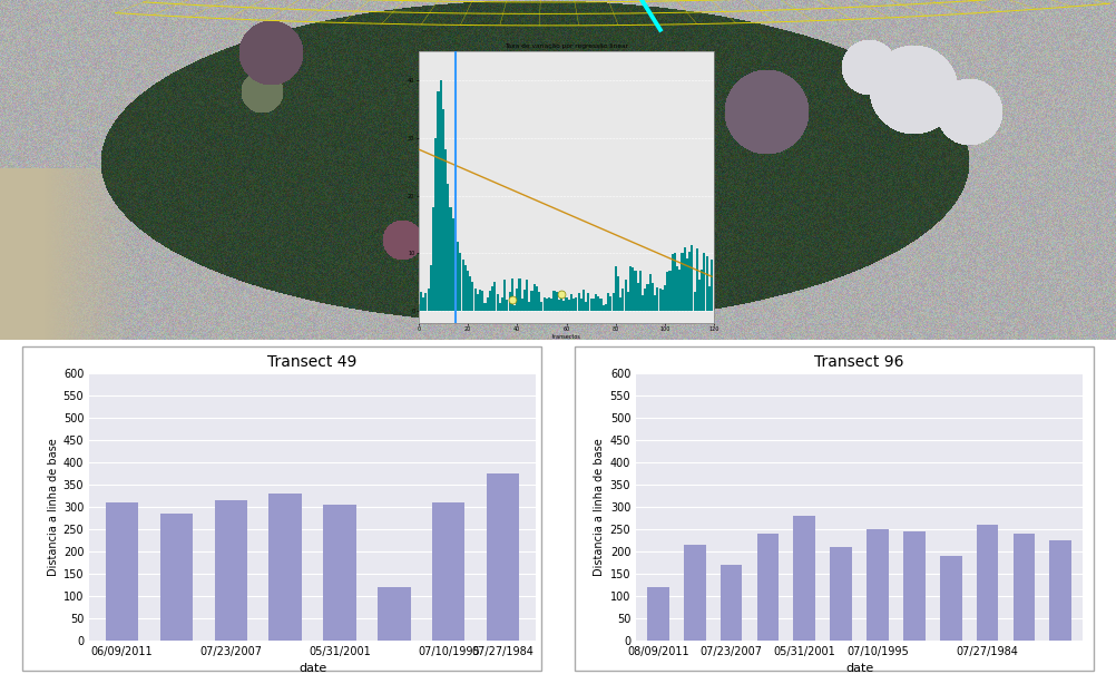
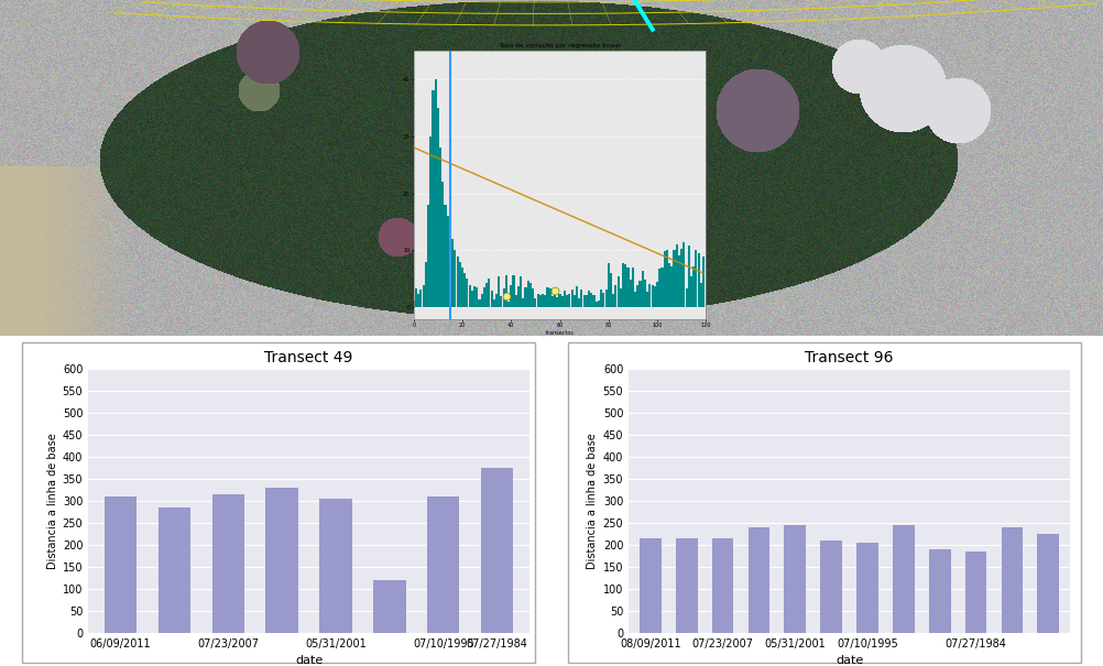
Transect 96/08/09/2011: 120 -> 215
Transect 96/07/23/2007: 170 -> 215
Transect 96/05/31/2001: 280 -> 245
Transect 96/07/10/1995: 250 -> 205
Transect 96/07/27/1984: 260 -> 185
